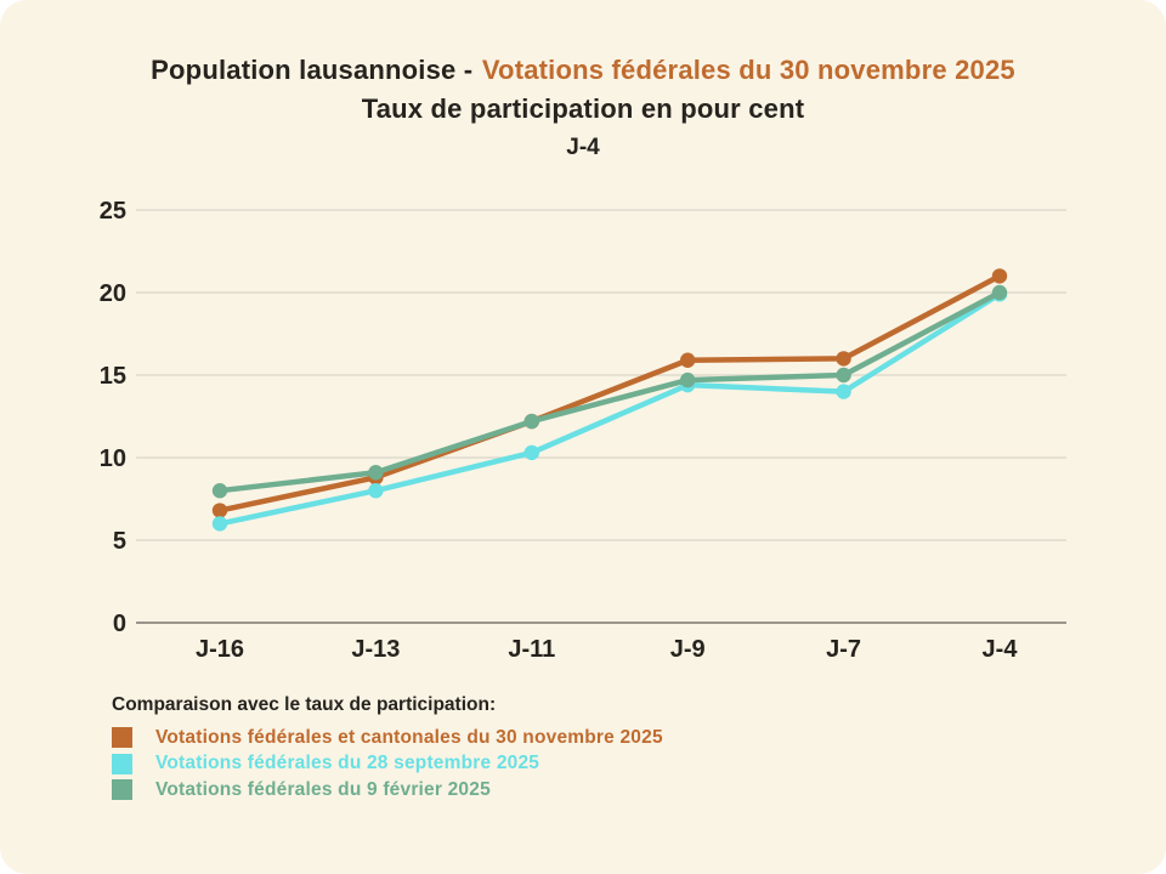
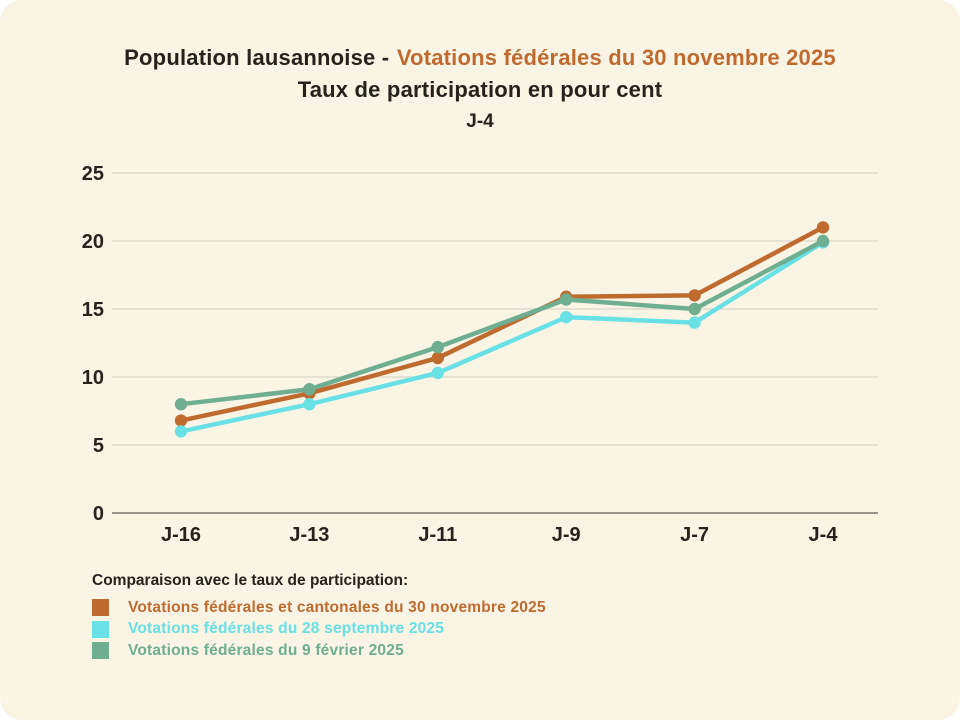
Votations fédérales et cantonales du 30 novembre 2025/J-11: 12.2 -> 11.4
Votations fédérales du 9 février 2025/J-9: 14.7 -> 15.7
